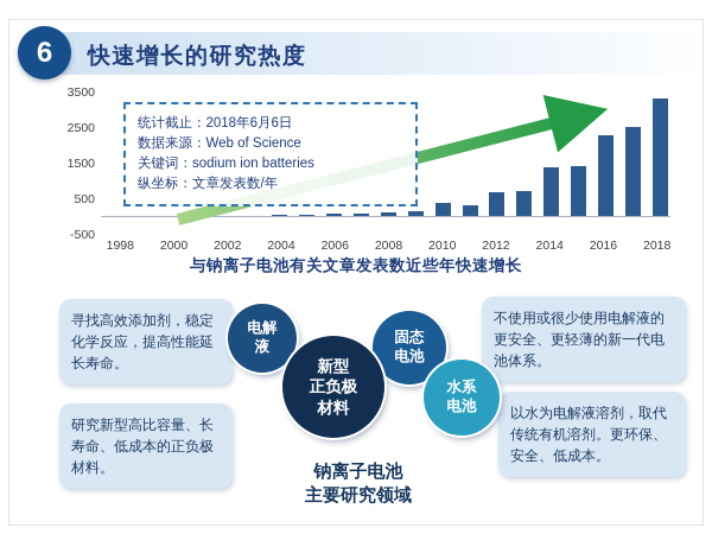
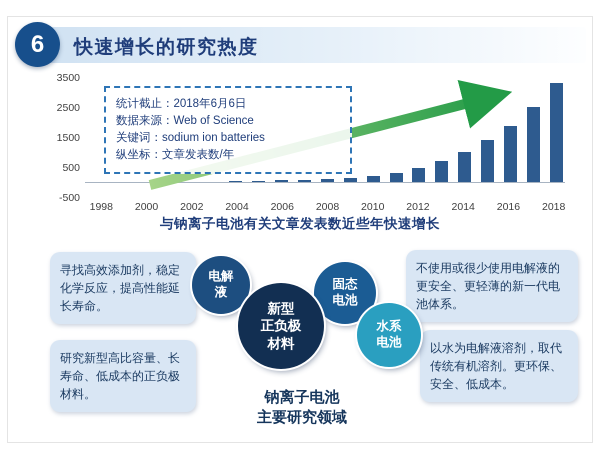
2010: 400 -> 200
2012: 700 -> 500
2014: 1400 -> 1000
2016: 2300 -> 1900
